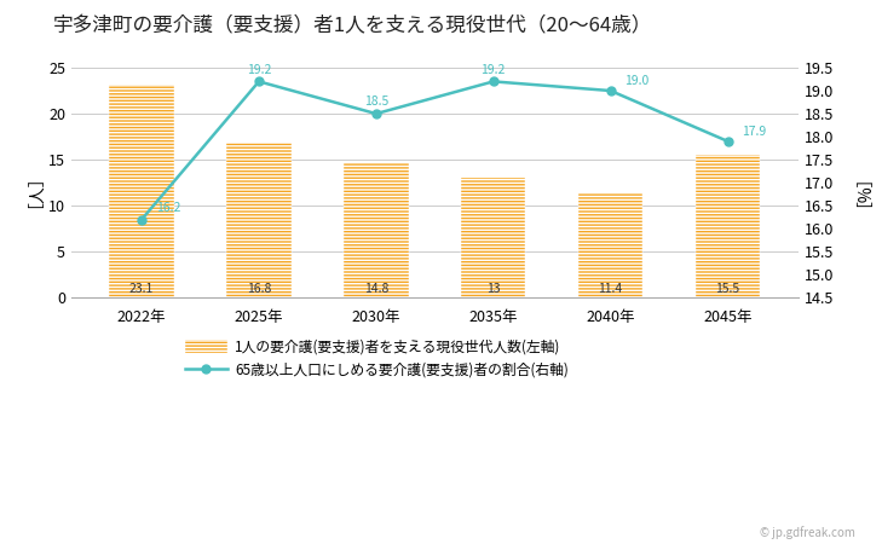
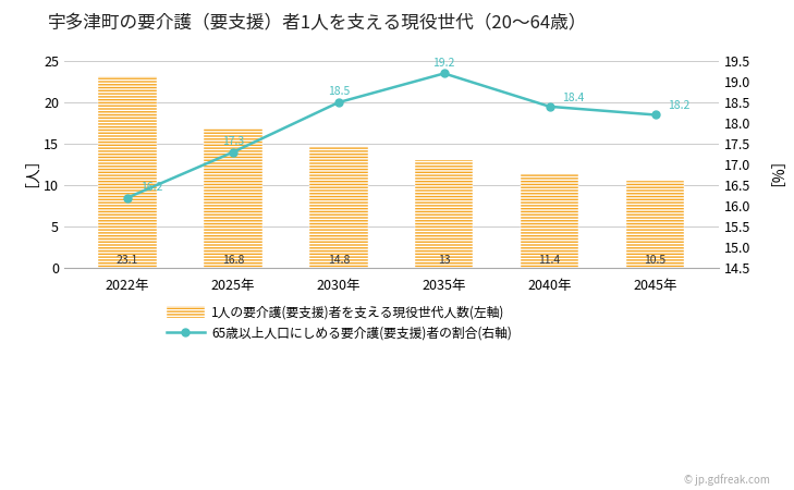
65歳以上人口にしめる要介護(要支援)者の割合(右軸)/2025年: 19.2 -> 17.3
65歳以上人口にしめる要介護(要支援)者の割合(右軸)/2040年: 19.0 -> 18.4
1人の要介護(要支援)者を支える現役世代人数(左軸)/2045年: 15.5 -> 10.5
65歳以上人口にしめる要介護(要支援)者の割合(右軸)/2045年: 17.9 -> 18.2
